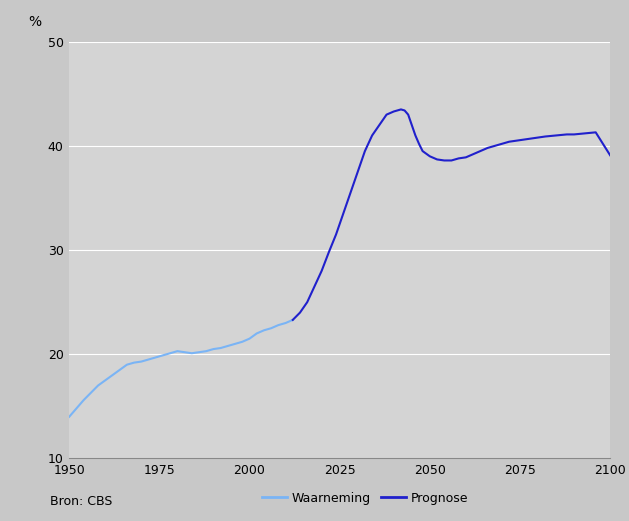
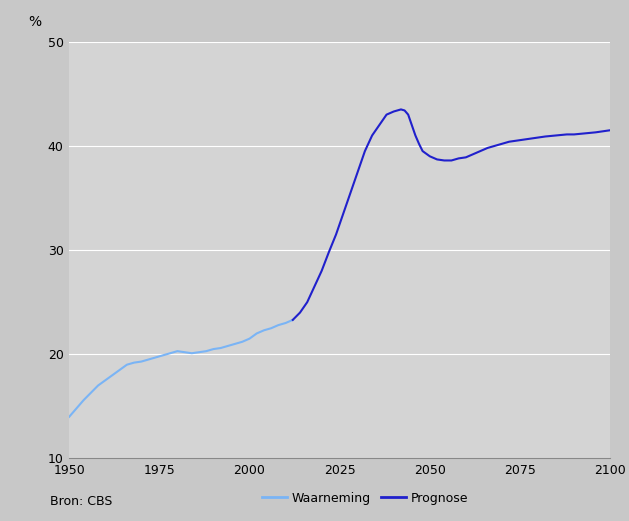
Prognose/2100: 39.1 -> 41.5
